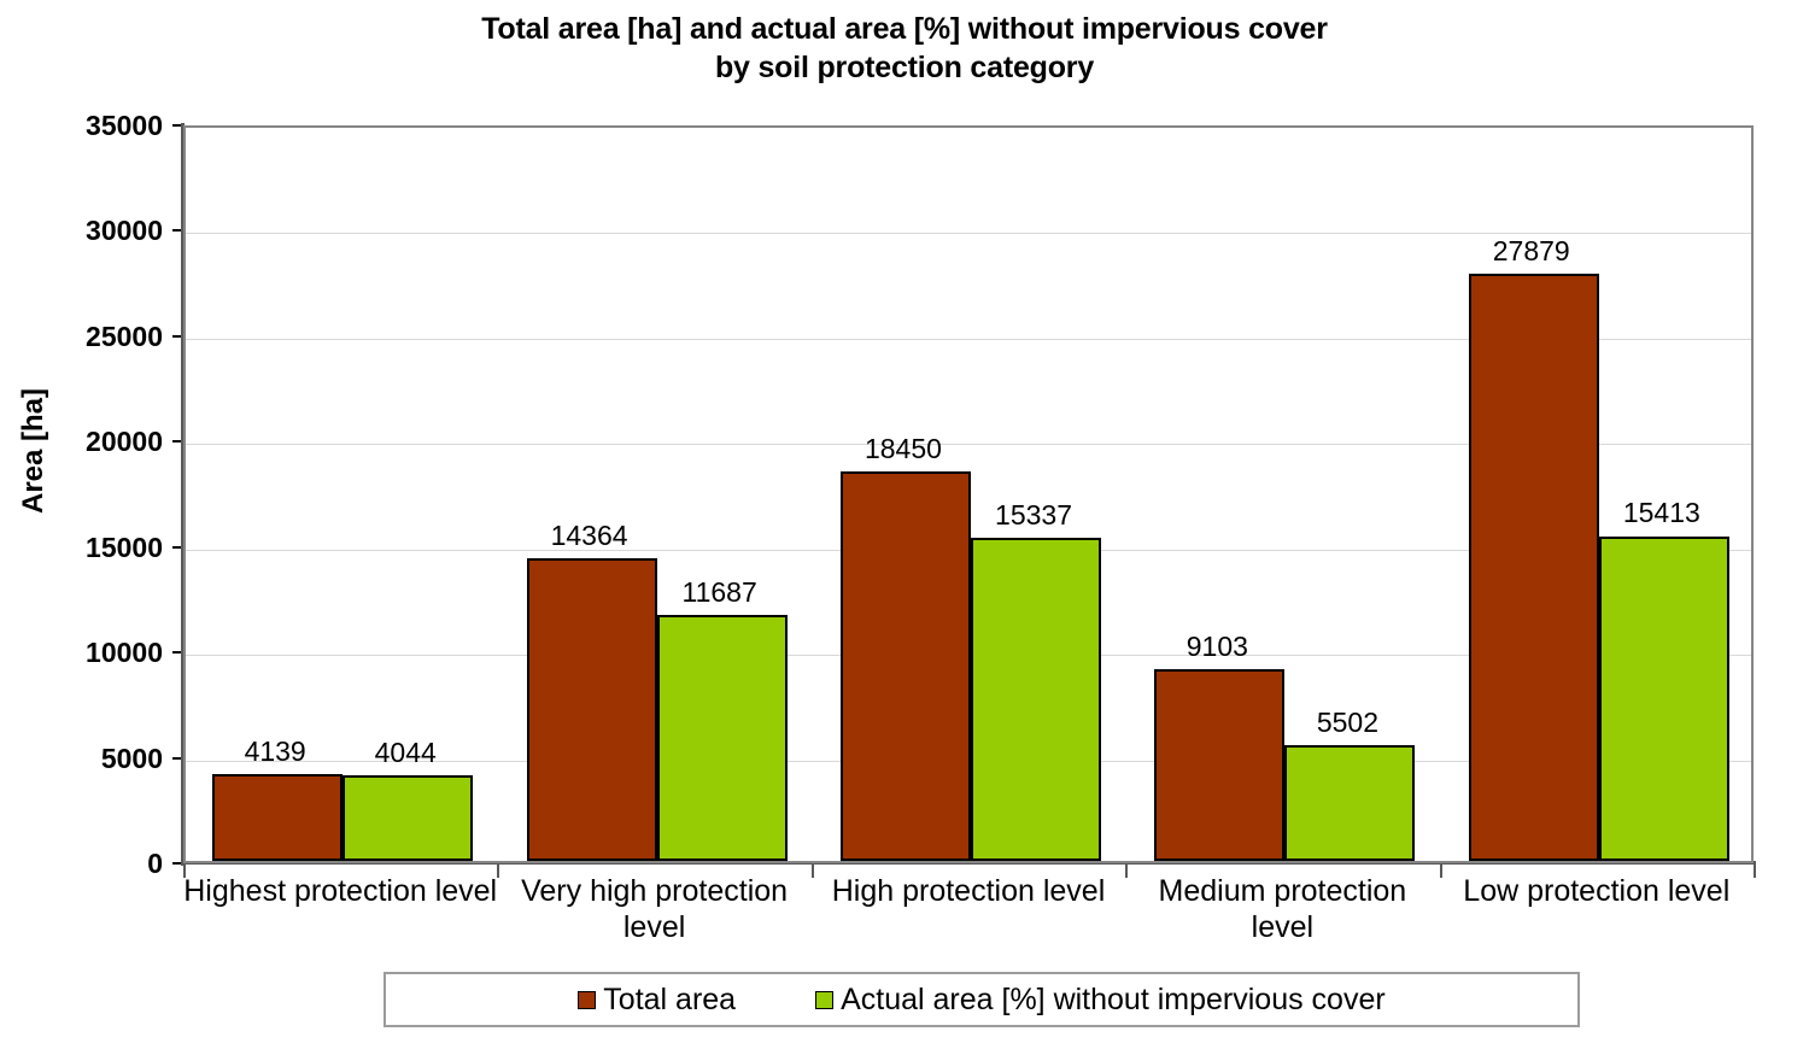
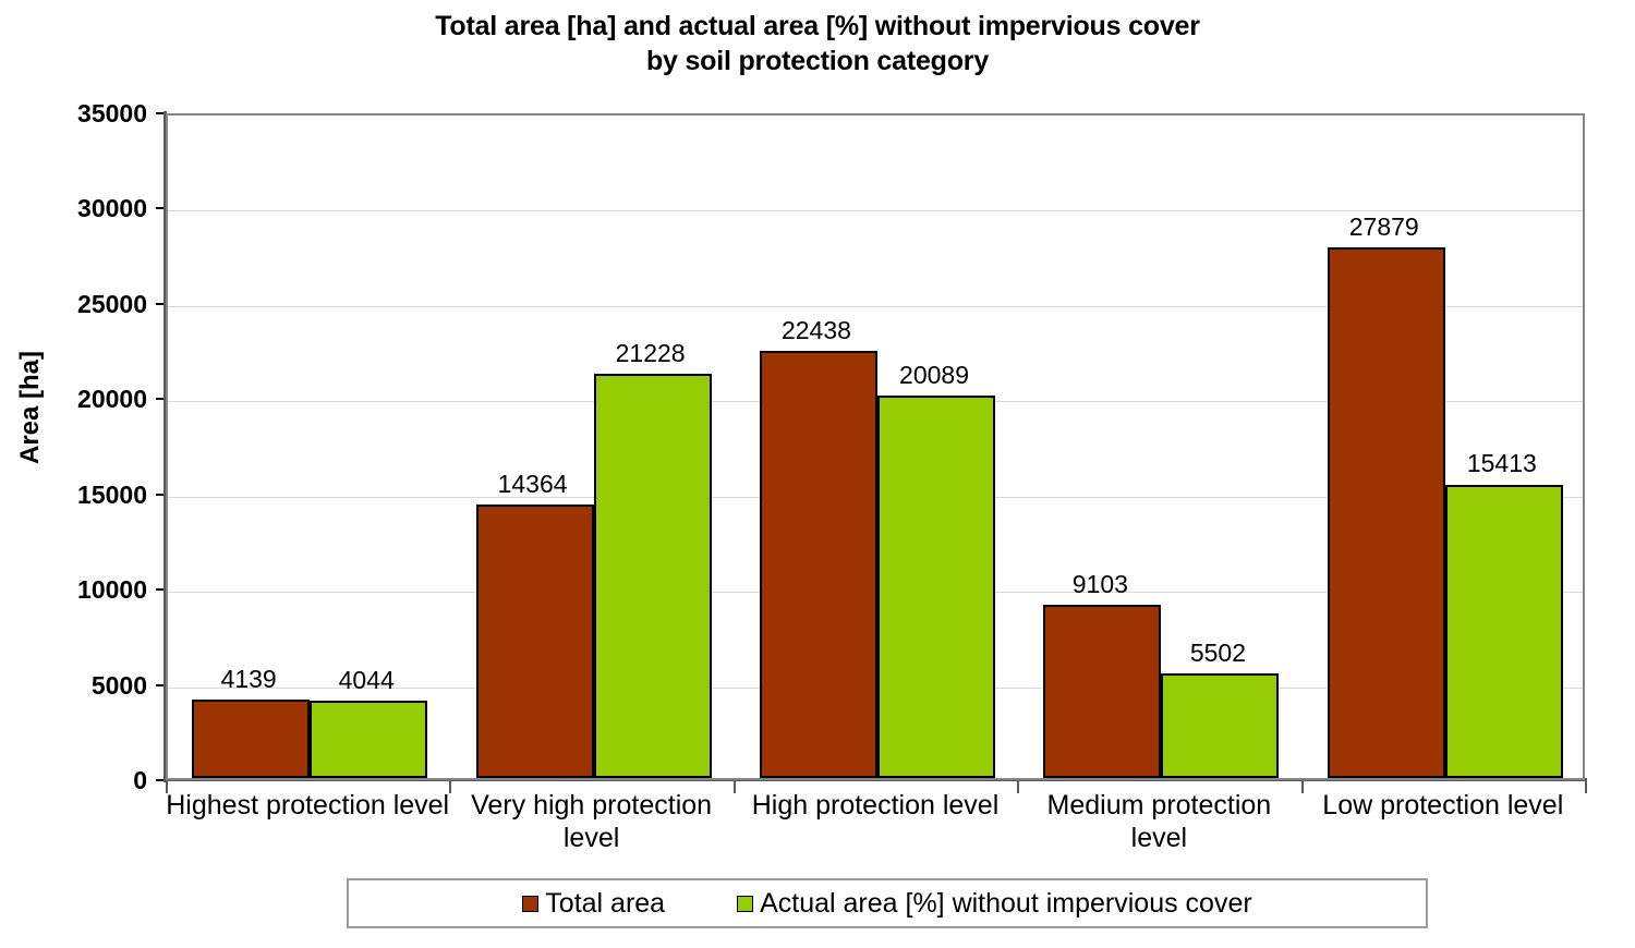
Actual area [%] without impervious cover/Very high protection level: 11687 -> 21228
Total area/High protection level: 18450 -> 22438
Actual area [%] without impervious cover/High protection level: 15337 -> 20089
